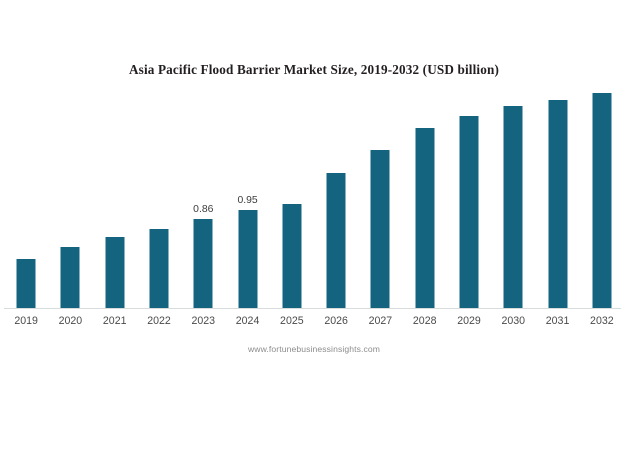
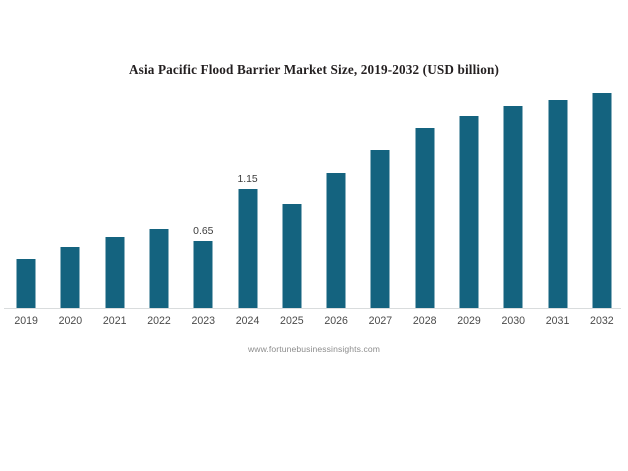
2023: 0.86 -> 0.65
2024: 0.95 -> 1.15
